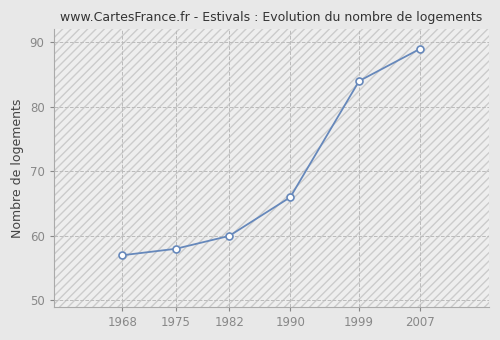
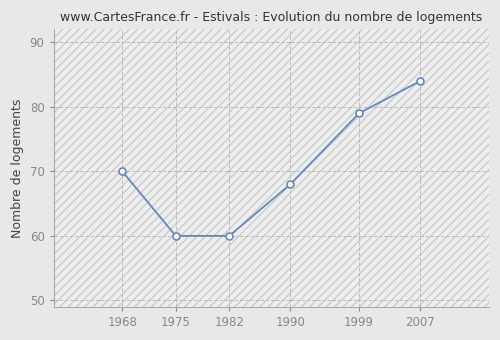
1968: 57 -> 70
1975: 58 -> 60
1990: 66 -> 68
1999: 84 -> 79
2007: 89 -> 84
